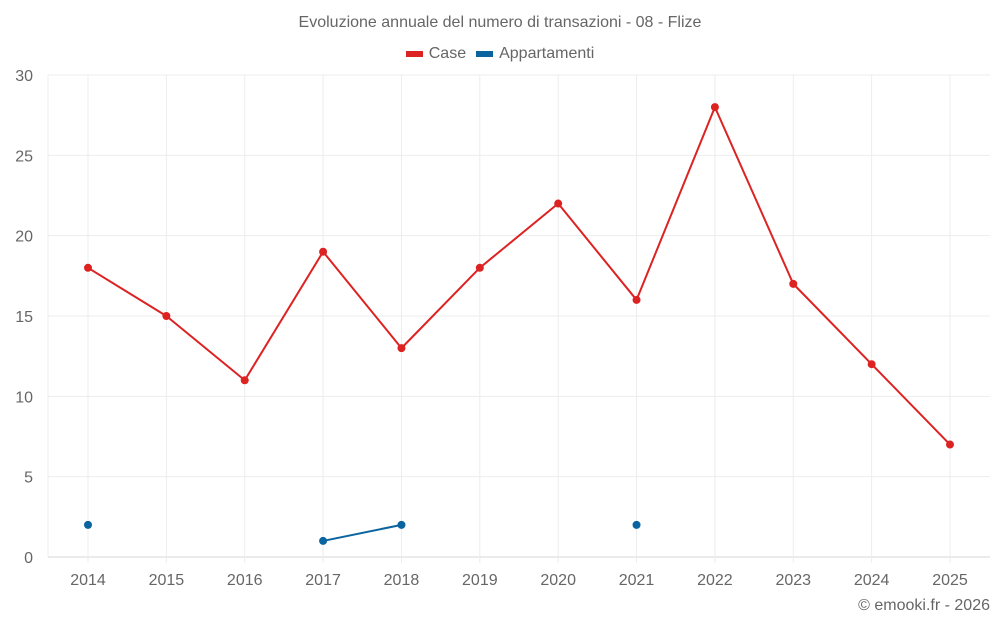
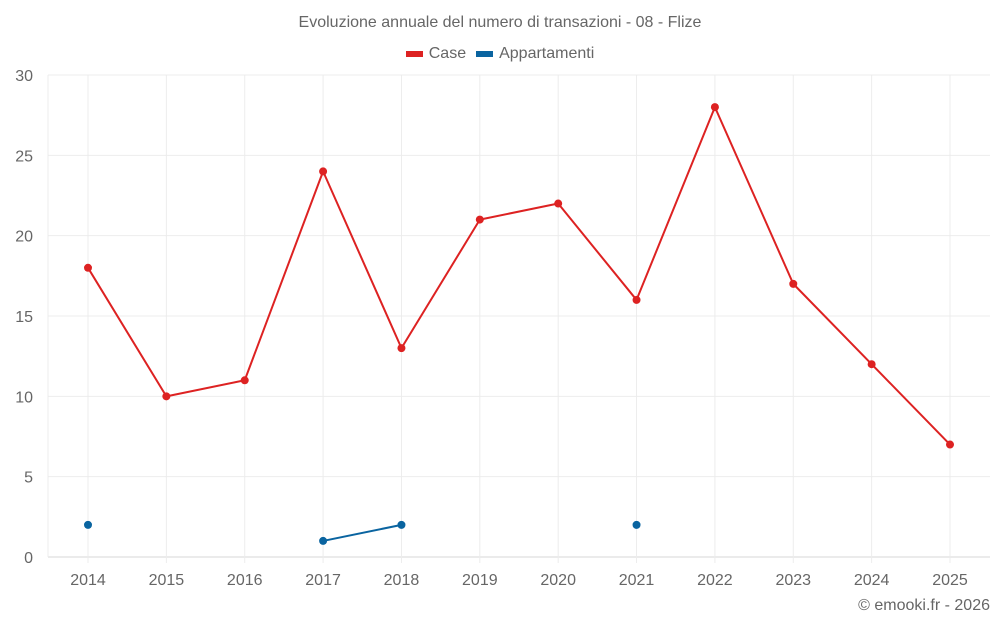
Case/2015: 15 -> 10
Case/2017: 19 -> 24
Case/2019: 18 -> 21
